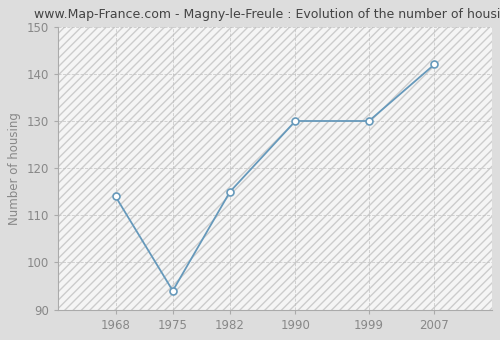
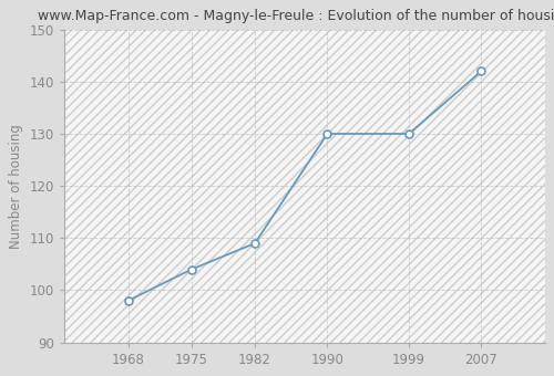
1968: 114 -> 98
1975: 94 -> 104
1982: 115 -> 109
